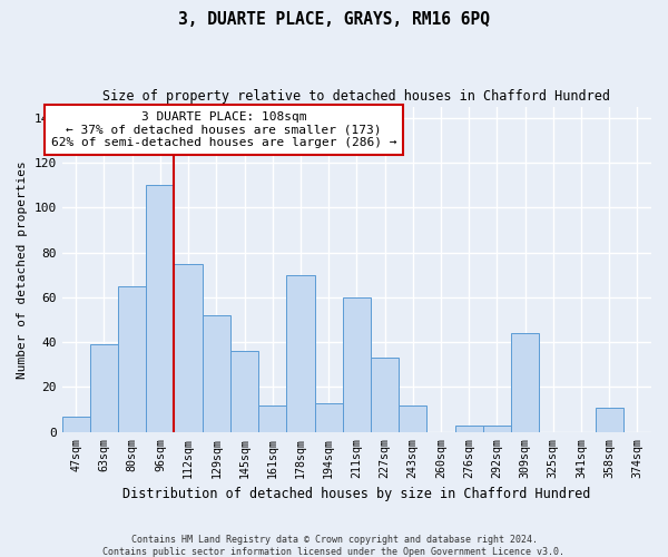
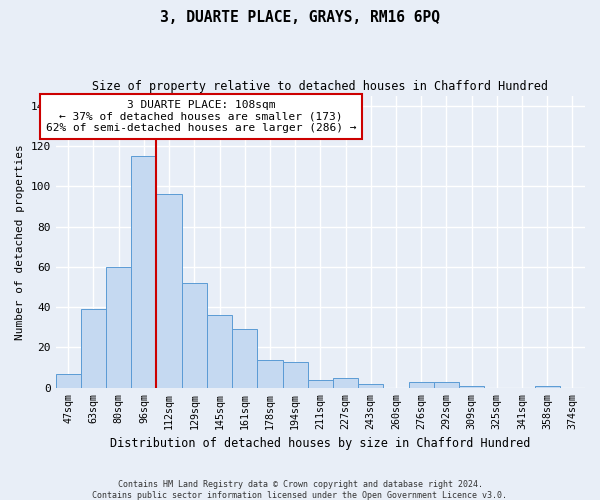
80sqm: 65 -> 60
96sqm: 110 -> 115
112sqm: 75 -> 96
161sqm: 12 -> 29
178sqm: 70 -> 14
211sqm: 60 -> 4
227sqm: 33 -> 5
243sqm: 12 -> 2
309sqm: 44 -> 1
358sqm: 11 -> 1
